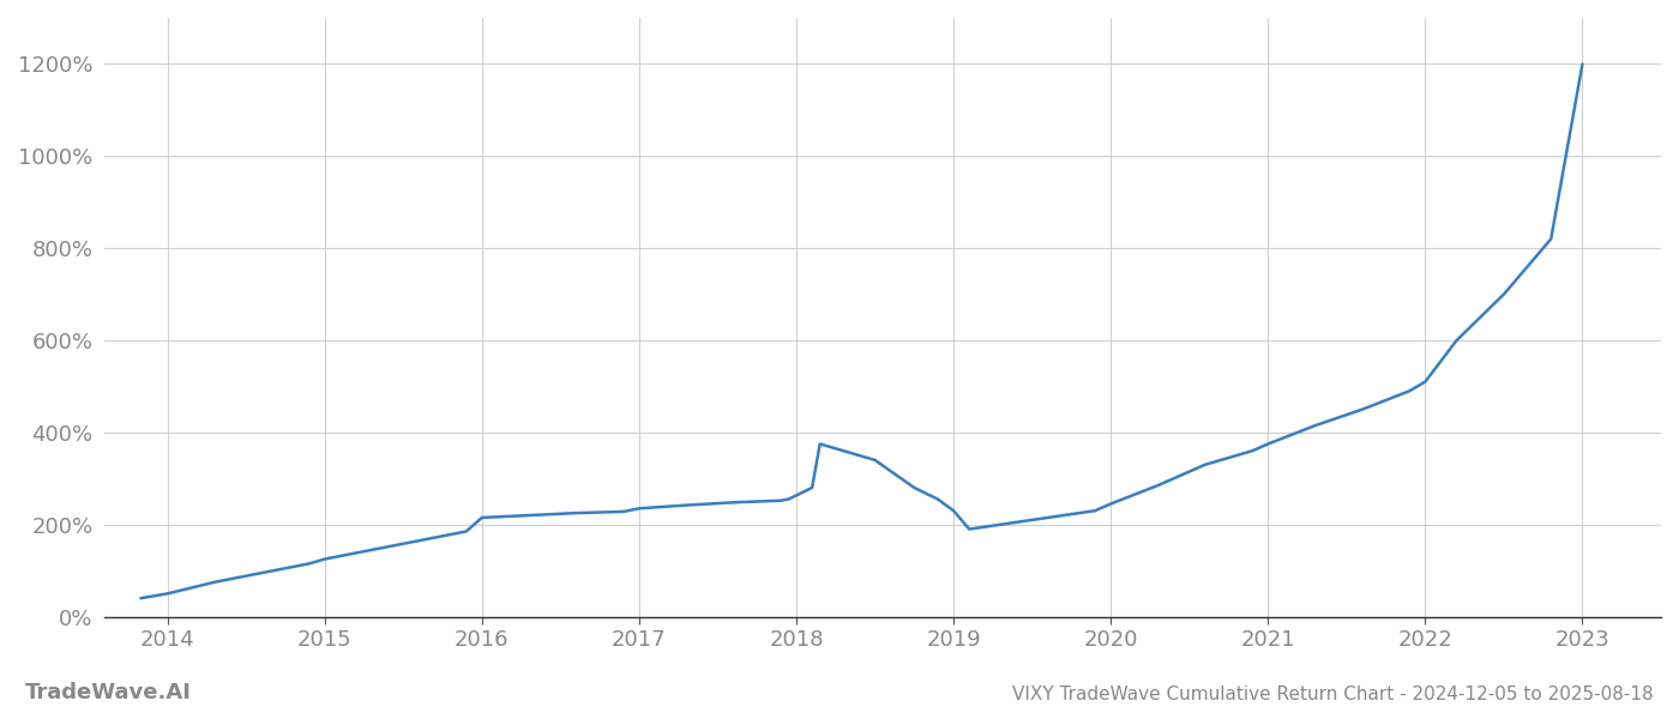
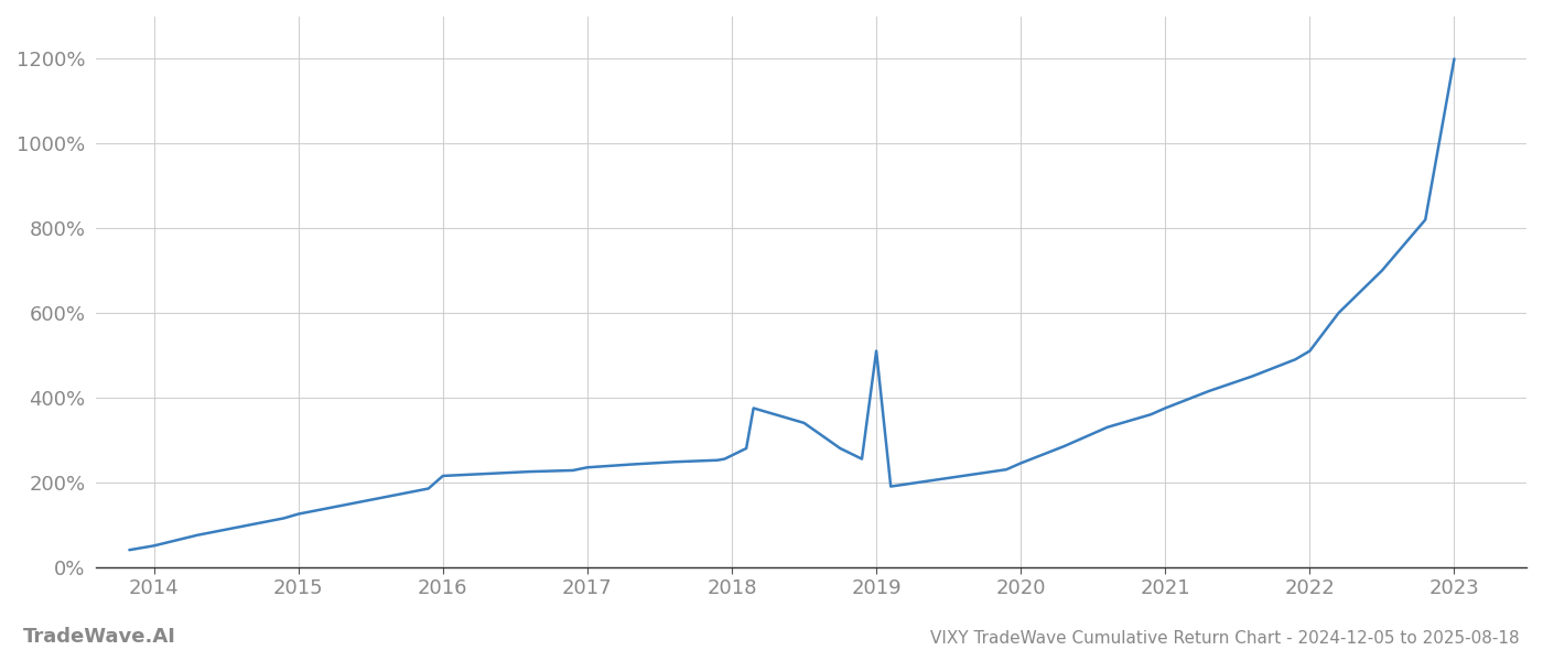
2019: 230% -> 510%
